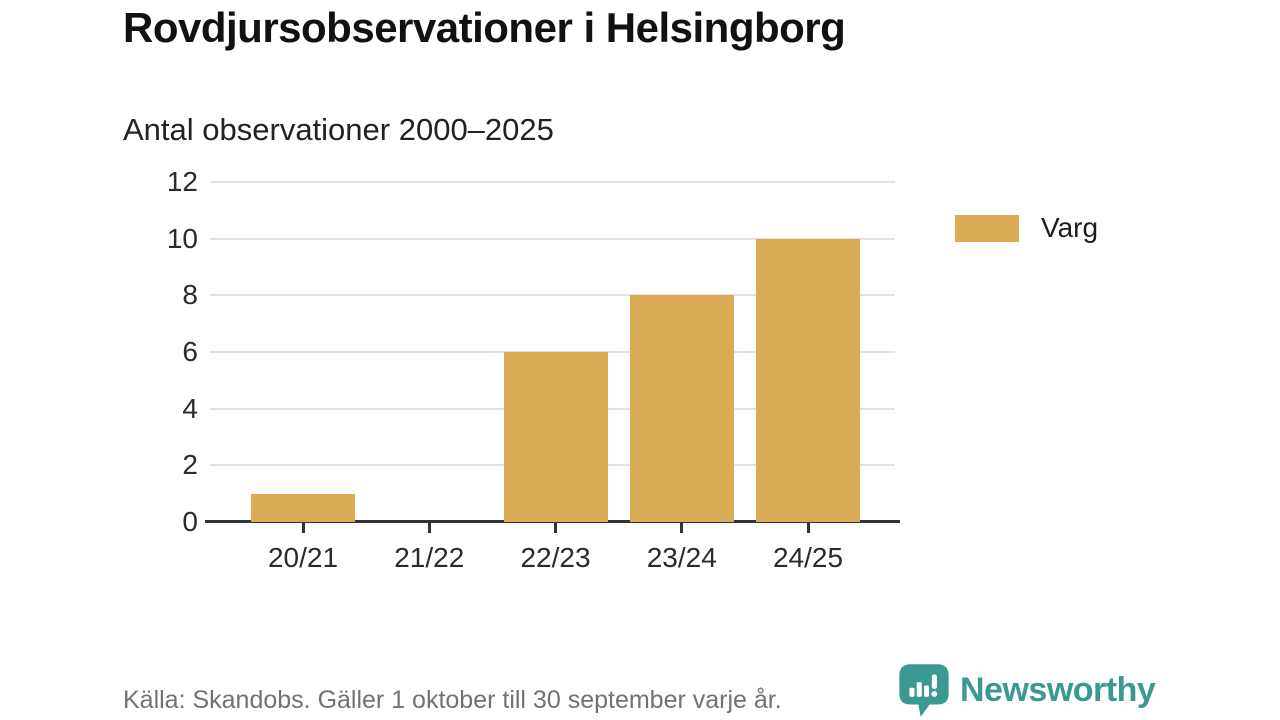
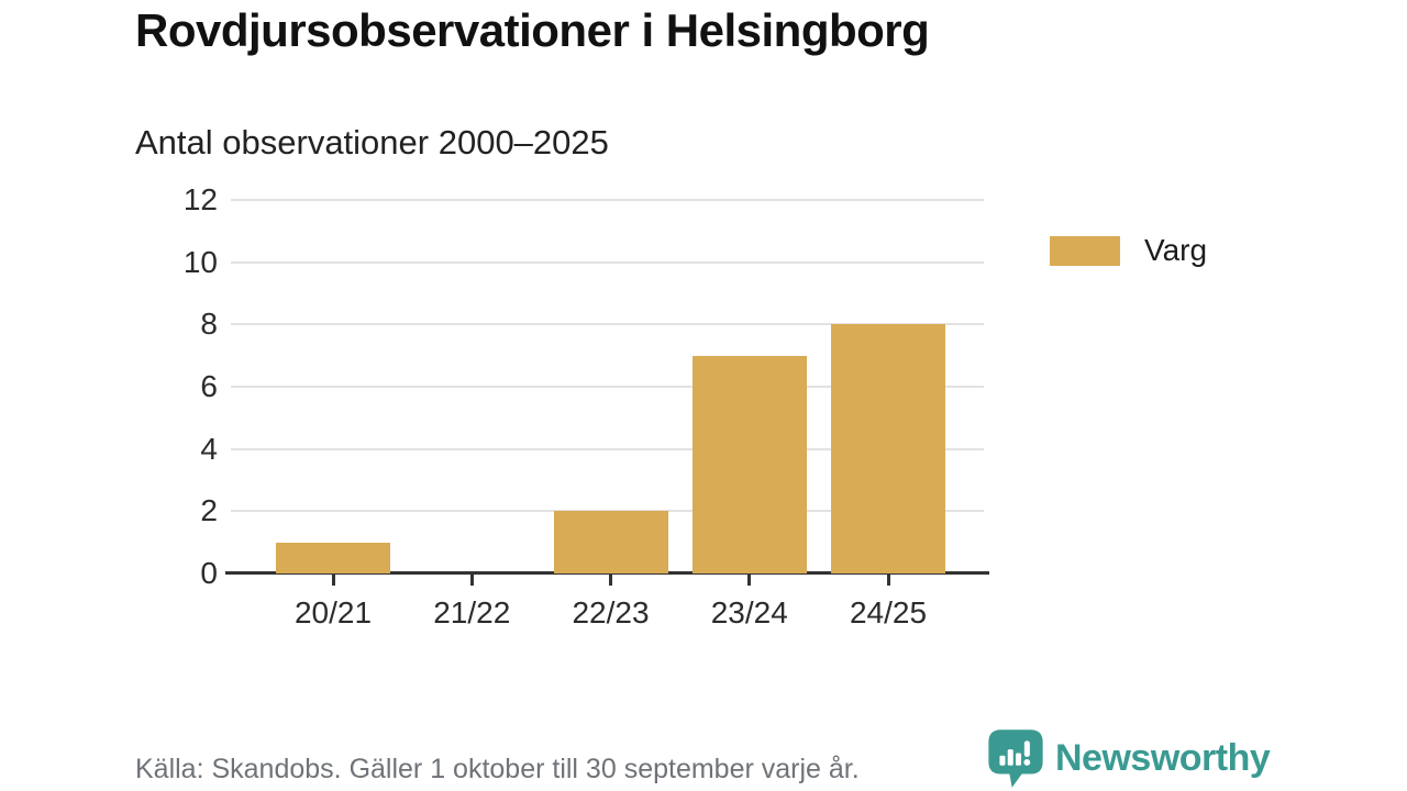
22/23: 6 -> 2
23/24: 8 -> 7
24/25: 10 -> 8
